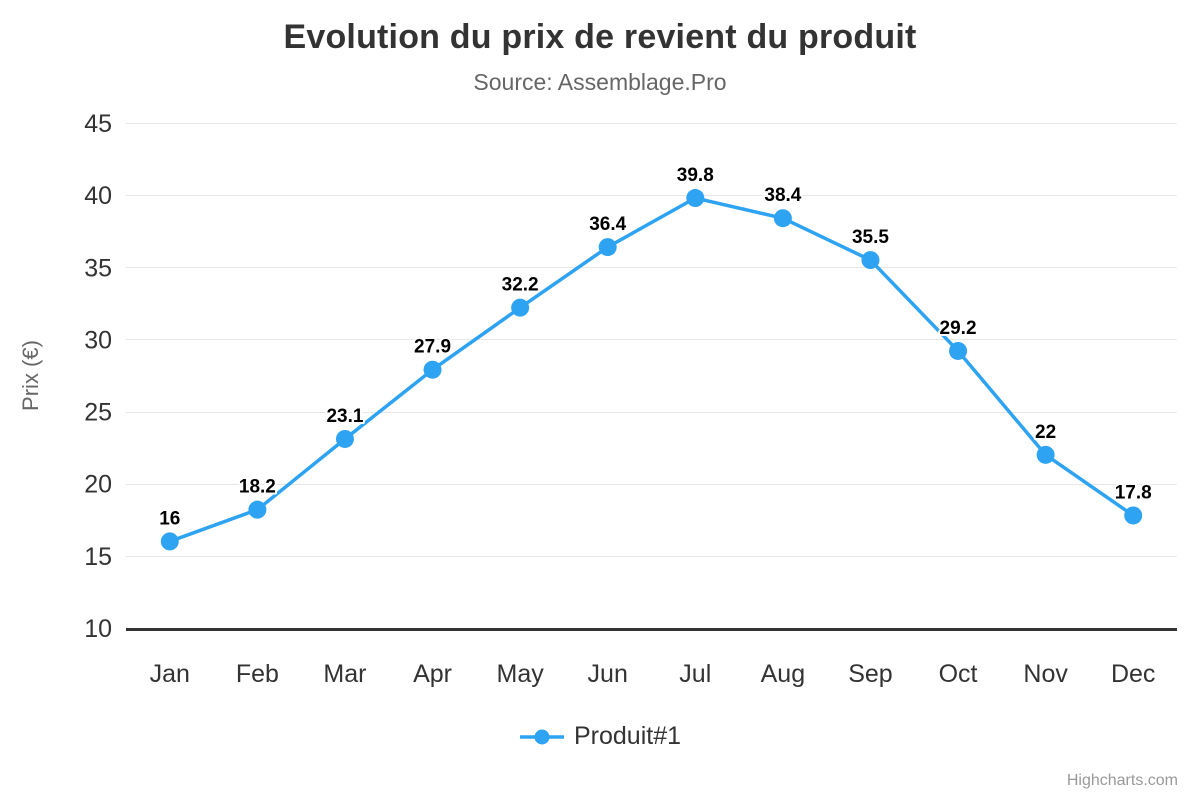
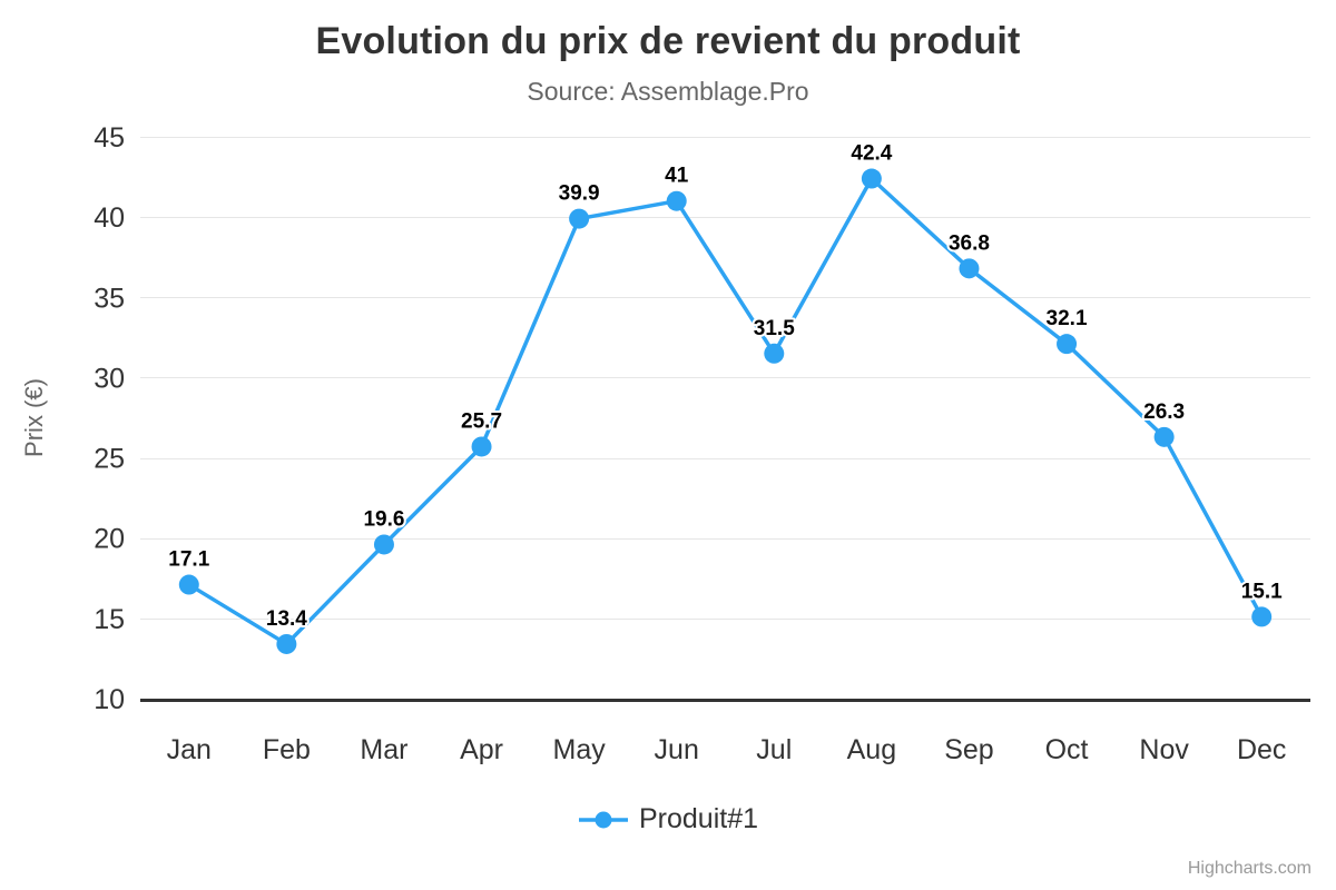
Jan: 16 -> 17.1
Feb: 18.2 -> 13.4
Mar: 23.1 -> 19.6
Apr: 27.9 -> 25.7
May: 32.2 -> 39.9
Jun: 36.4 -> 41
Jul: 39.8 -> 31.5
Aug: 38.4 -> 42.4
Sep: 35.5 -> 36.8
Oct: 29.2 -> 32.1
Nov: 22 -> 26.3
Dec: 17.8 -> 15.1
